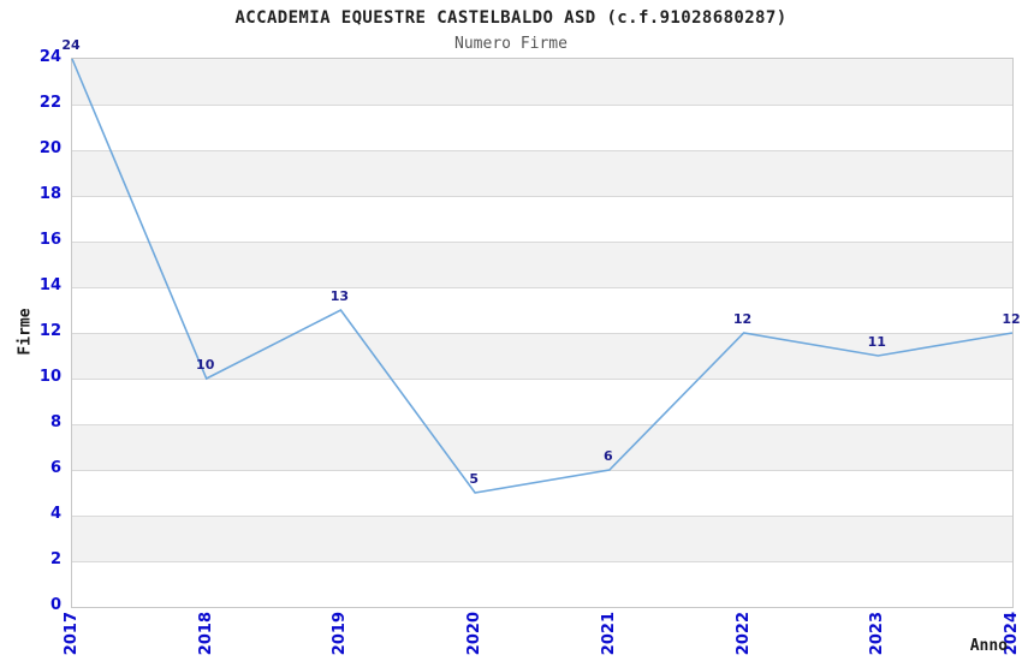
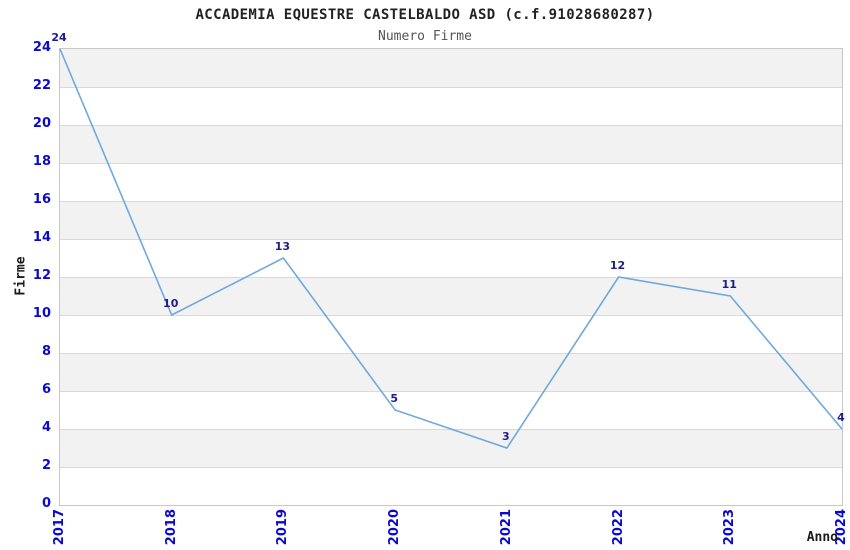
2021: 6 -> 3
2024: 12 -> 4
